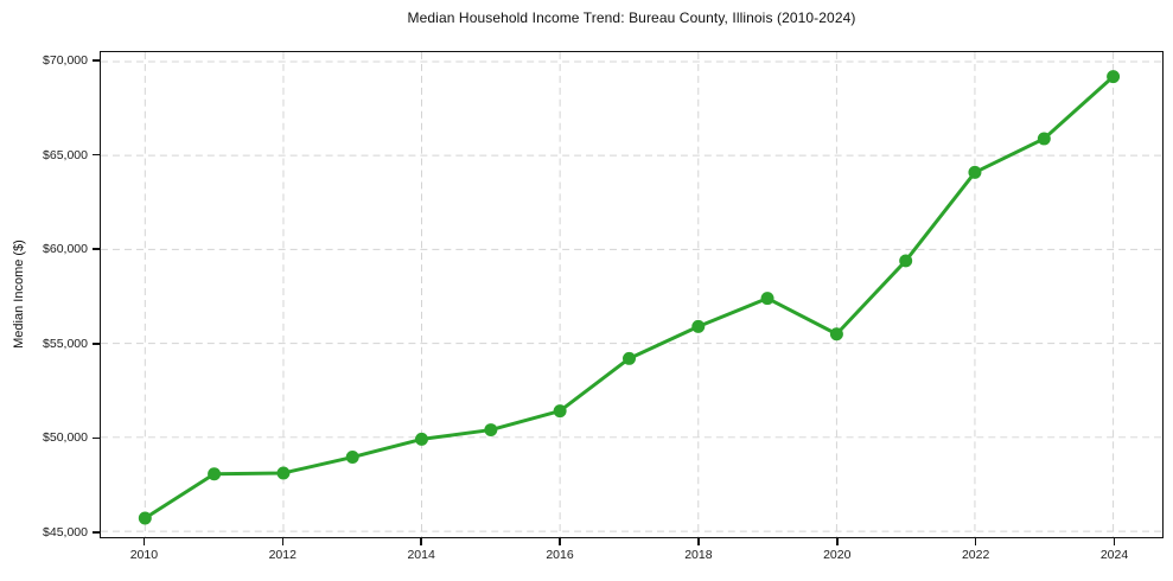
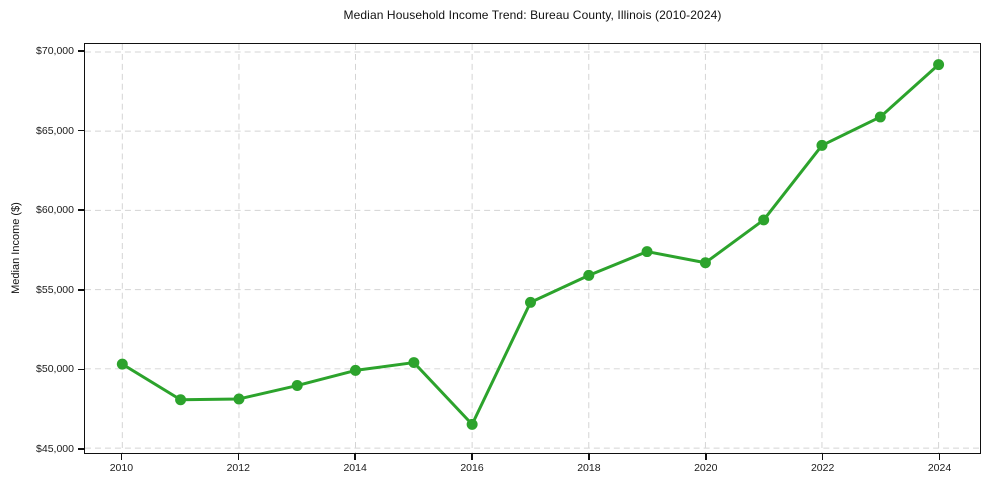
2010: $45700 -> $50300
2016: $51400 -> $46500
2020: $55500 -> $56700
